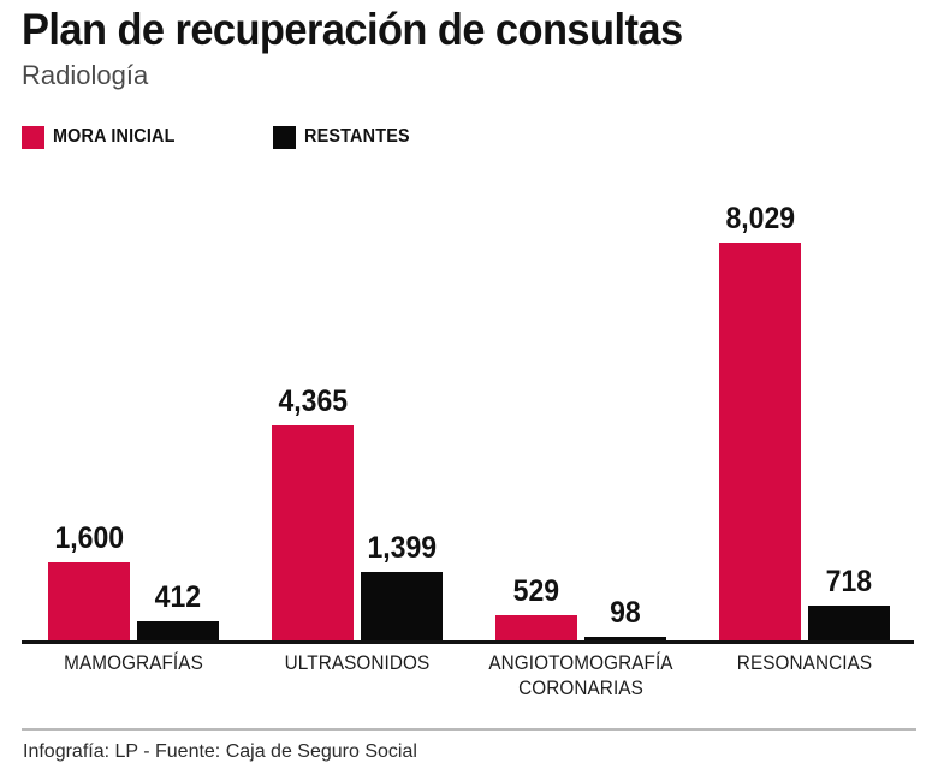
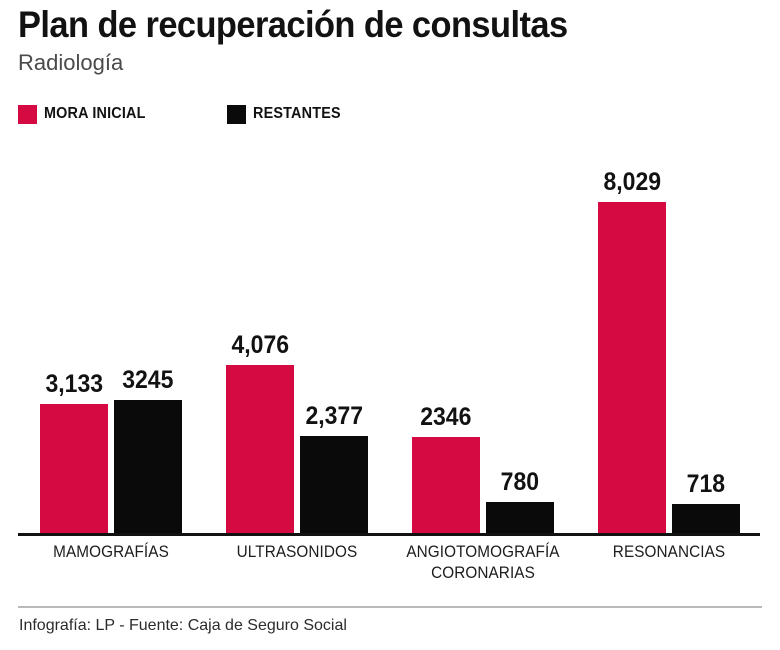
MORA INICIAL/MAMOGRAFÍAS: 1,600 -> 3,133
RESTANTES/MAMOGRAFÍAS: 412 -> 3245
MORA INICIAL/ULTRASONIDOS: 4,365 -> 4,076
RESTANTES/ULTRASONIDOS: 1,399 -> 2,377
MORA INICIAL/ANGIOTOMOGRAFÍA CORONARIAS: 529 -> 2346
RESTANTES/ANGIOTOMOGRAFÍA CORONARIAS: 98 -> 780
